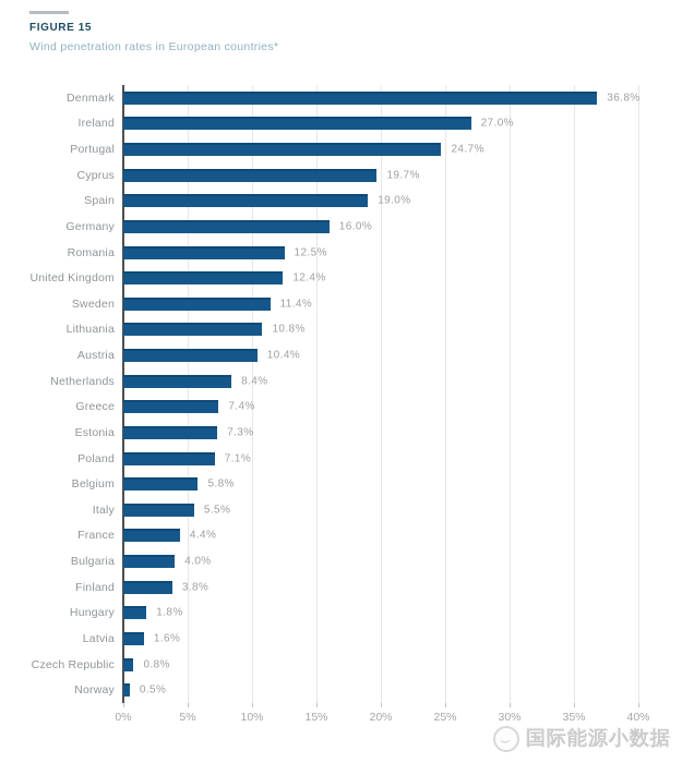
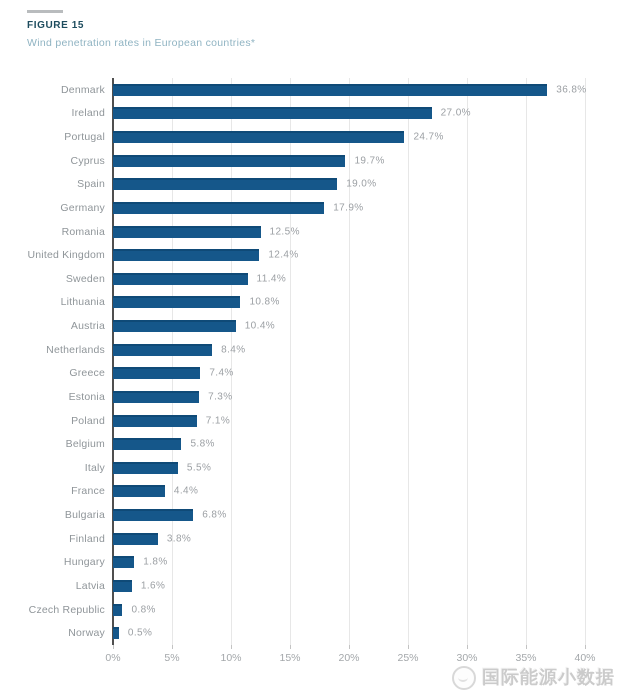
Germany: 16.0% -> 17.9%
Bulgaria: 4.0% -> 6.8%
